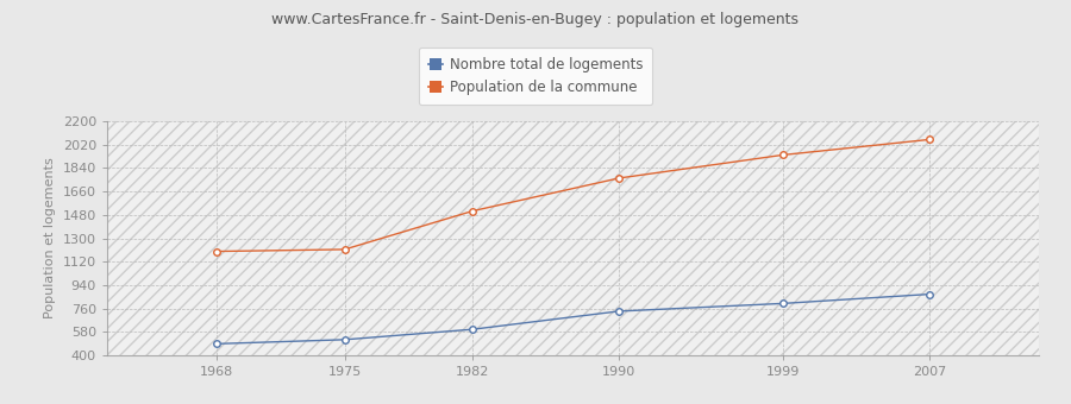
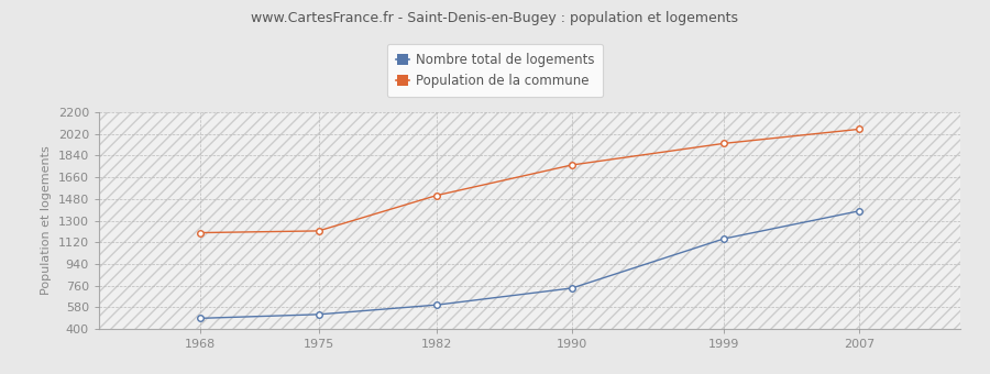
Nombre total de logements/1999: 800 -> 1150
Nombre total de logements/2007: 870 -> 1380
